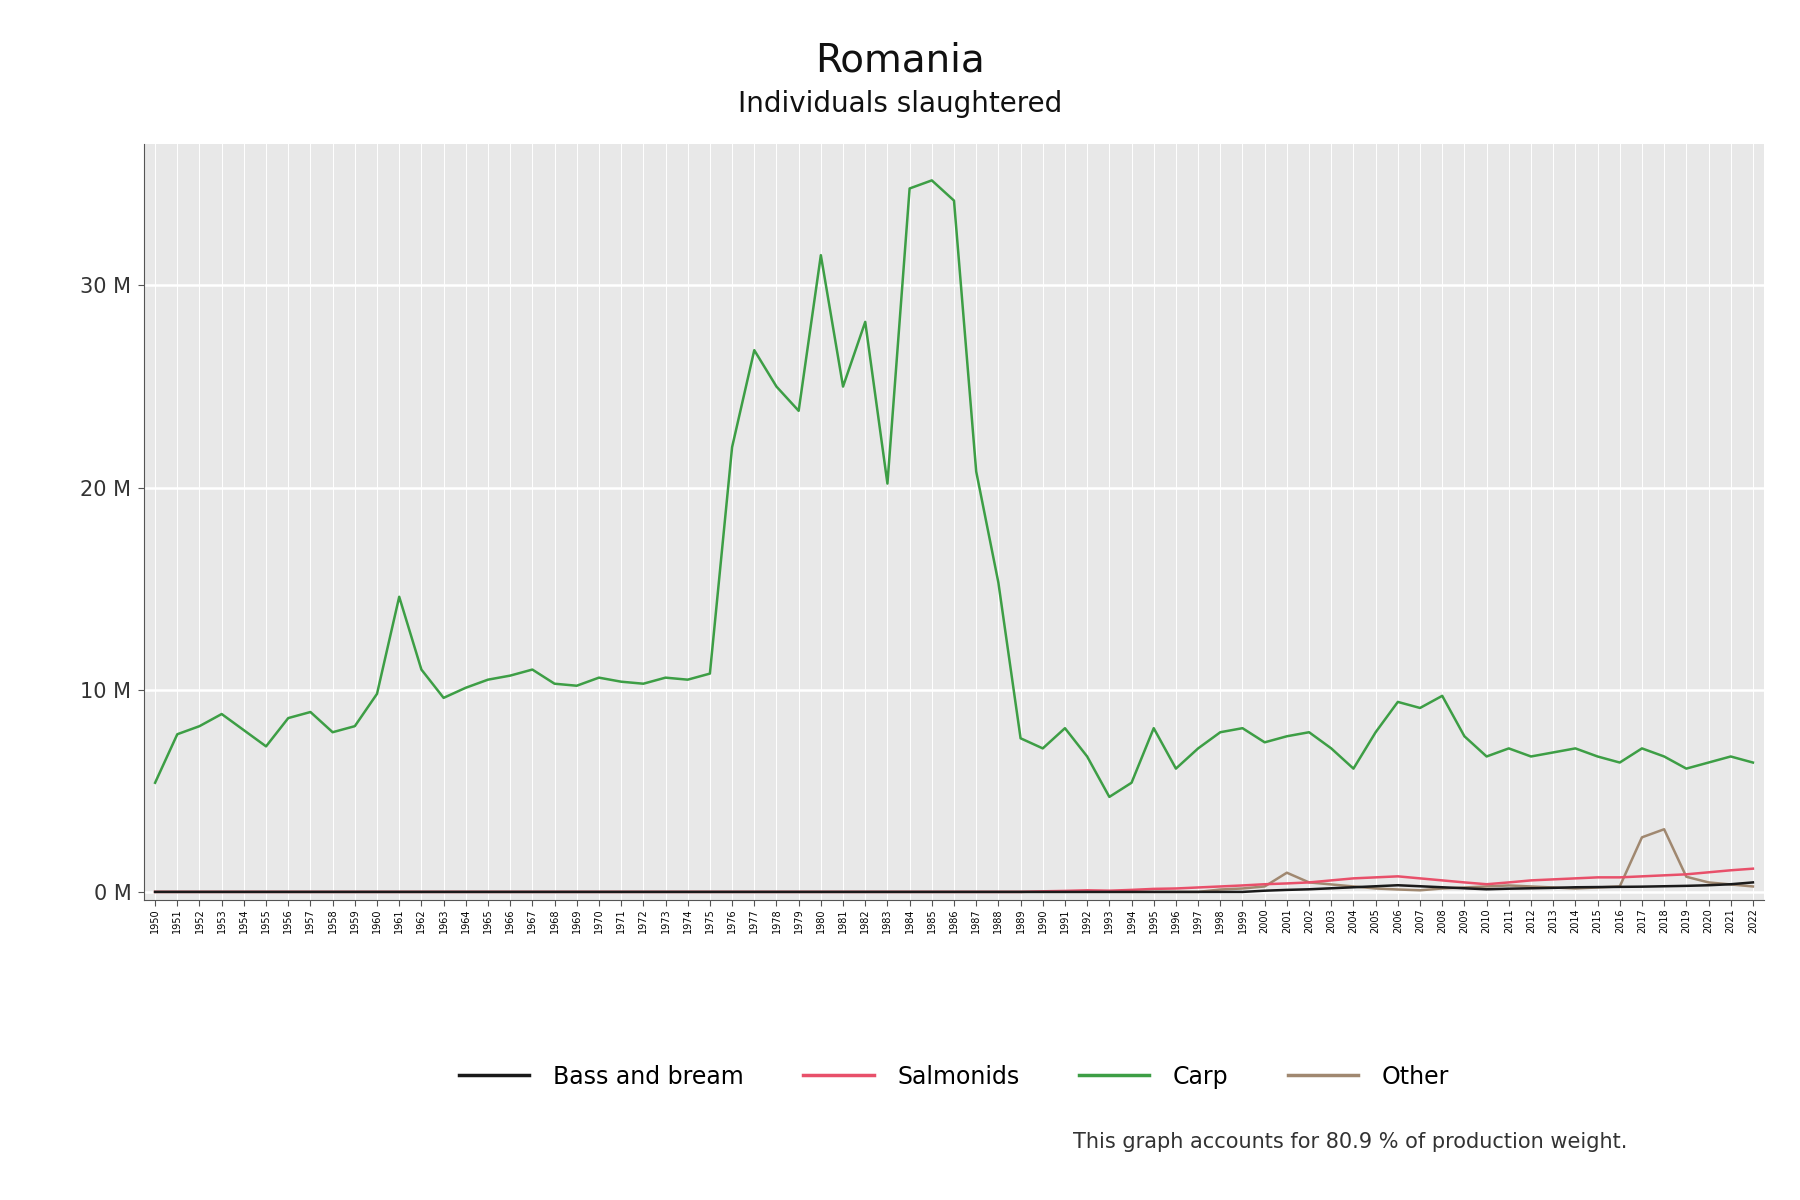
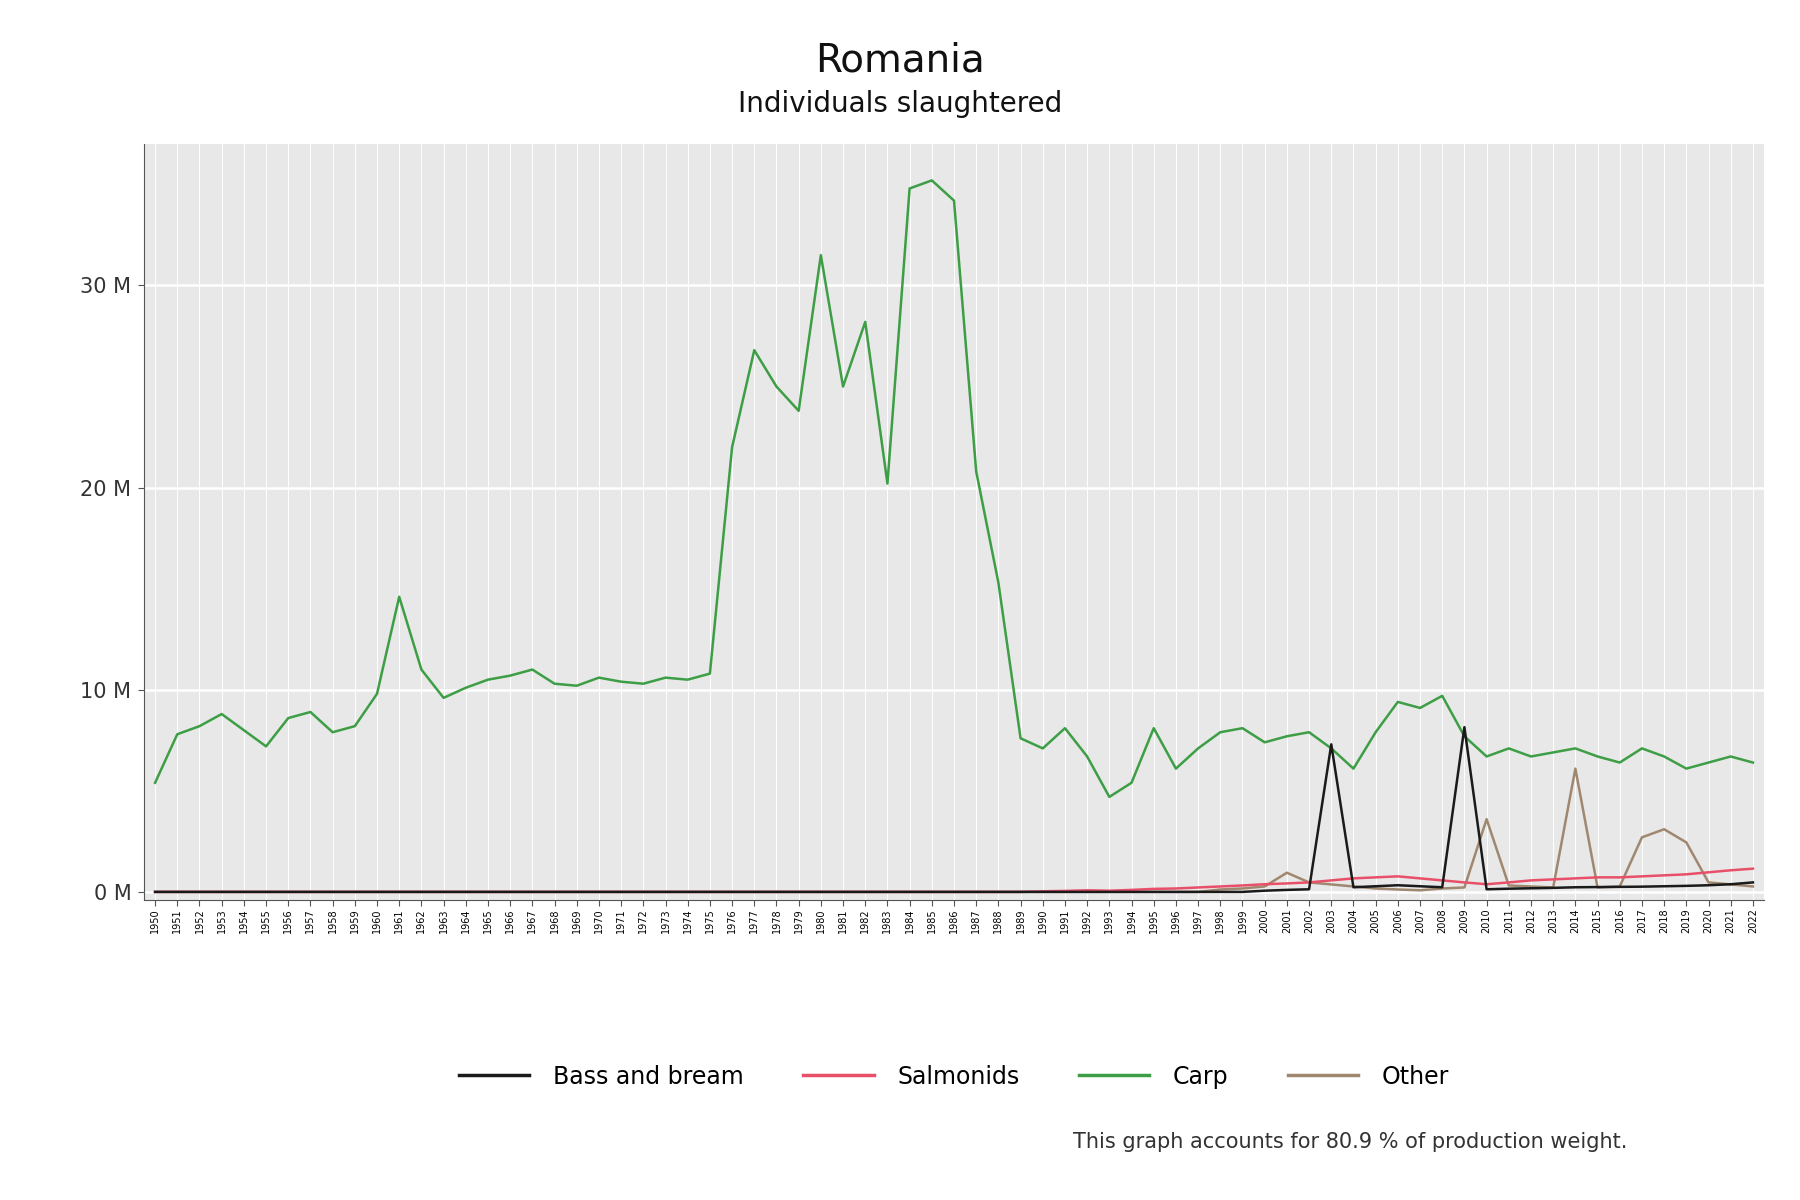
Bass and bream/2003: 0.18 M -> 7.30 M
Bass and bream/2009: 0.18 M -> 8.15 M
Other/2010: 0.27 M -> 3.60 M
Other/2014: 0.17 M -> 6.10 M
Other/2019: 0.75 M -> 2.45 M
